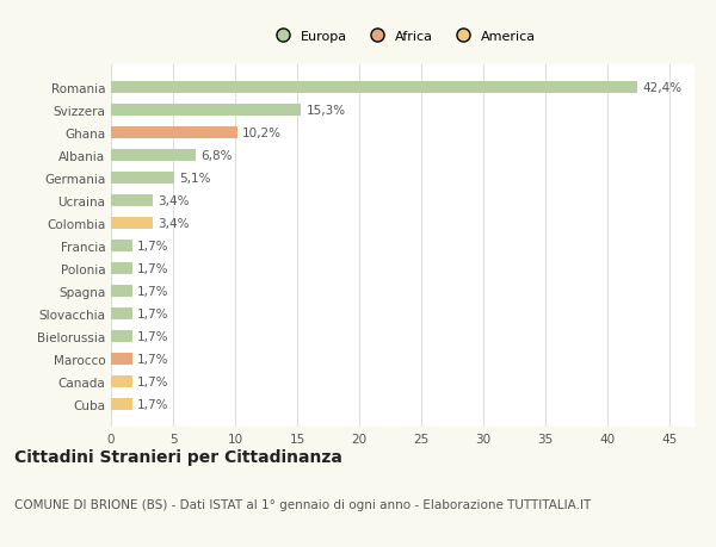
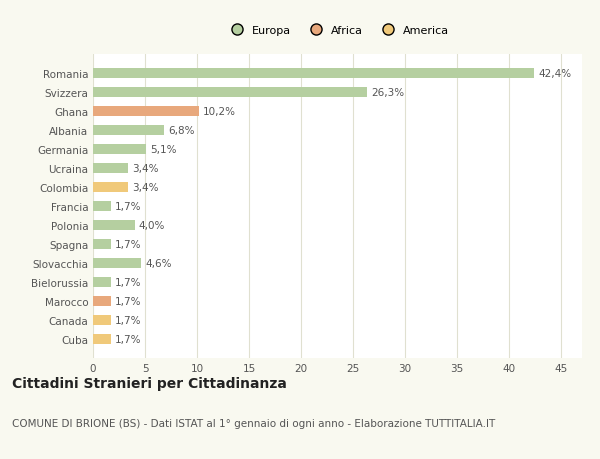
Svizzera: 15,3% -> 26,3%
Polonia: 1,7% -> 4,0%
Slovacchia: 1,7% -> 4,6%
